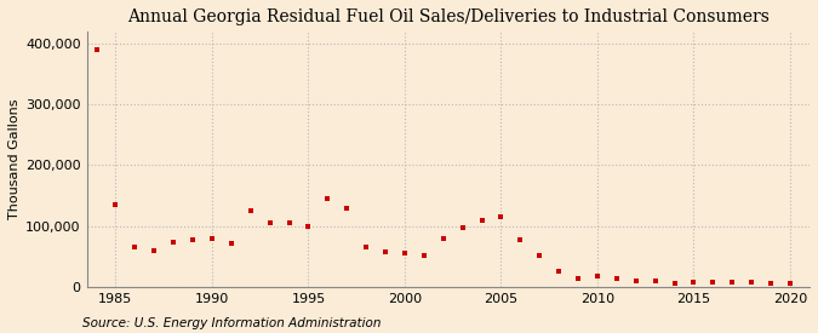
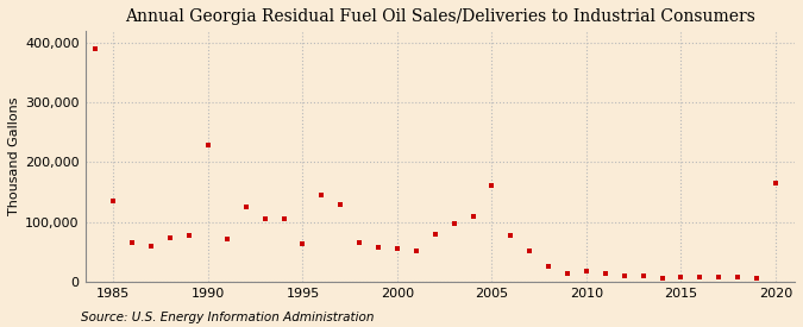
1990: 80,000 -> 228,000
1995: 100,000 -> 64,000
2005: 115,000 -> 162,000
2020: 5,000 -> 166,000
